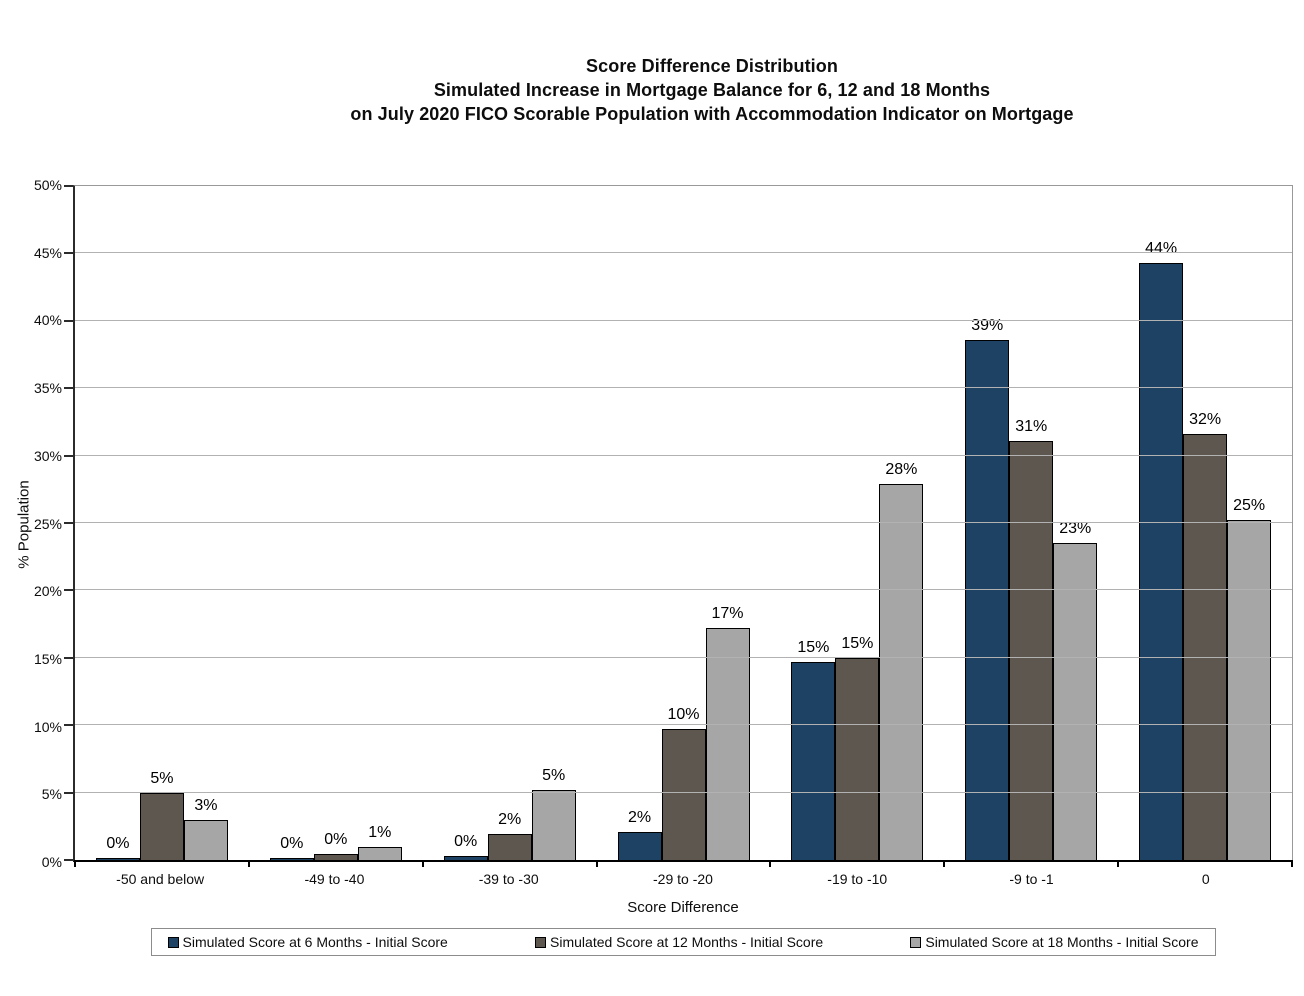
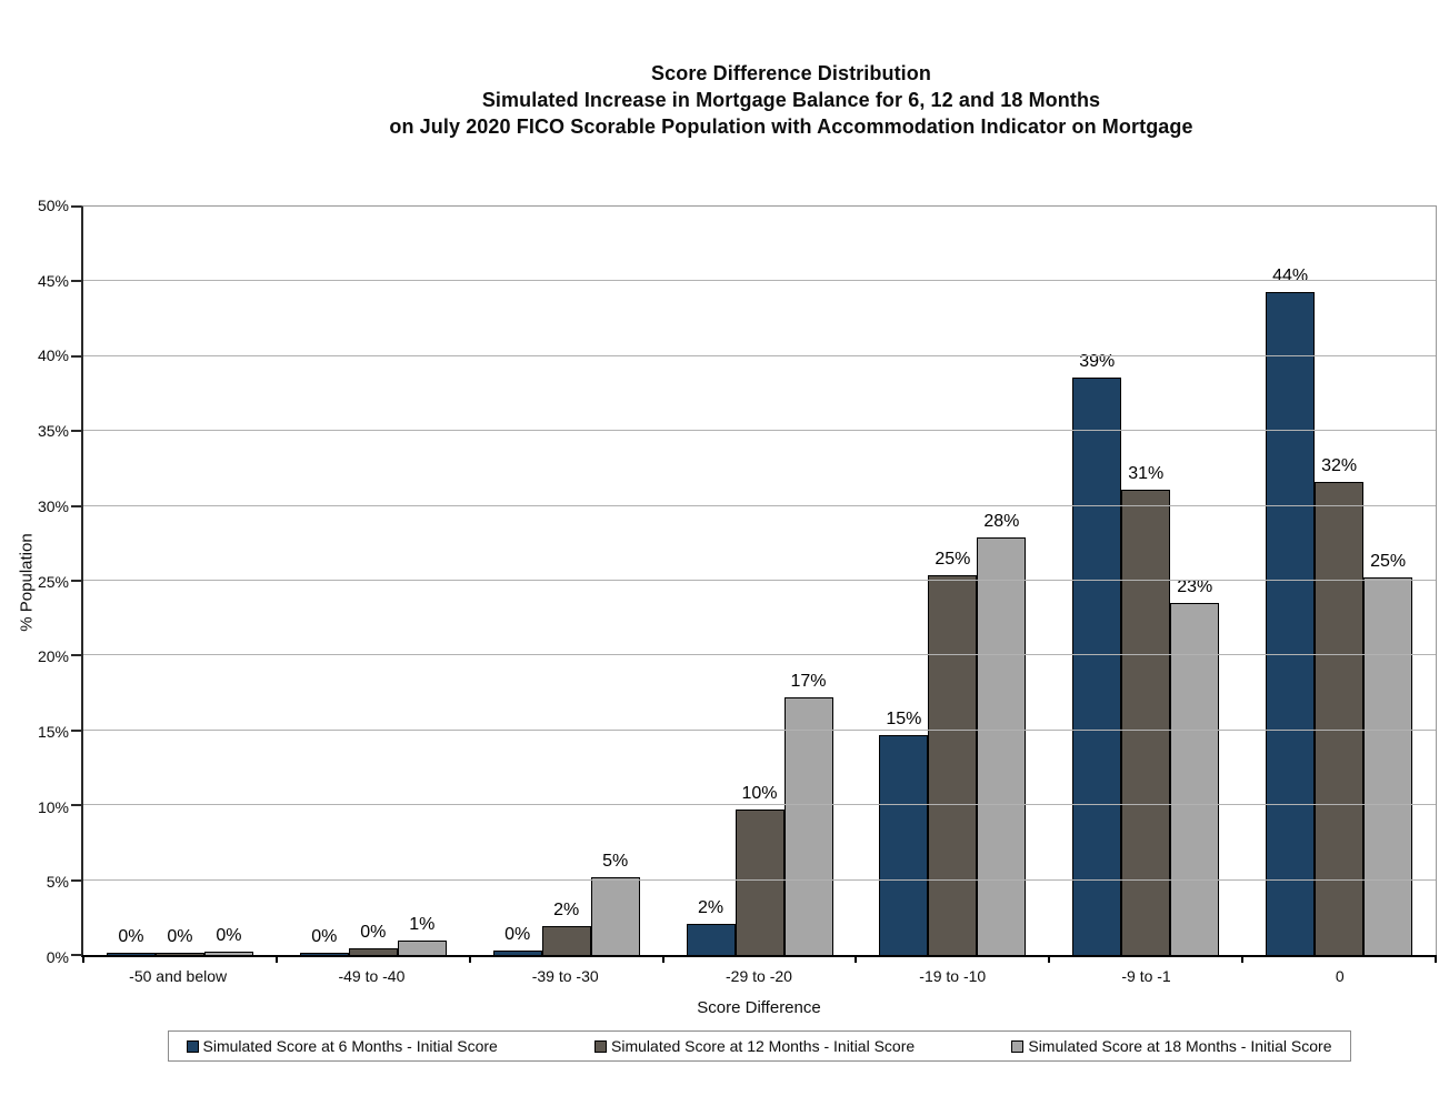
Simulated Score at 12 Months - Initial Score/-50 and below: 5% -> 0%
Simulated Score at 18 Months - Initial Score/-50 and below: 3% -> 0%
Simulated Score at 12 Months - Initial Score/-19 to -10: 15% -> 25%
